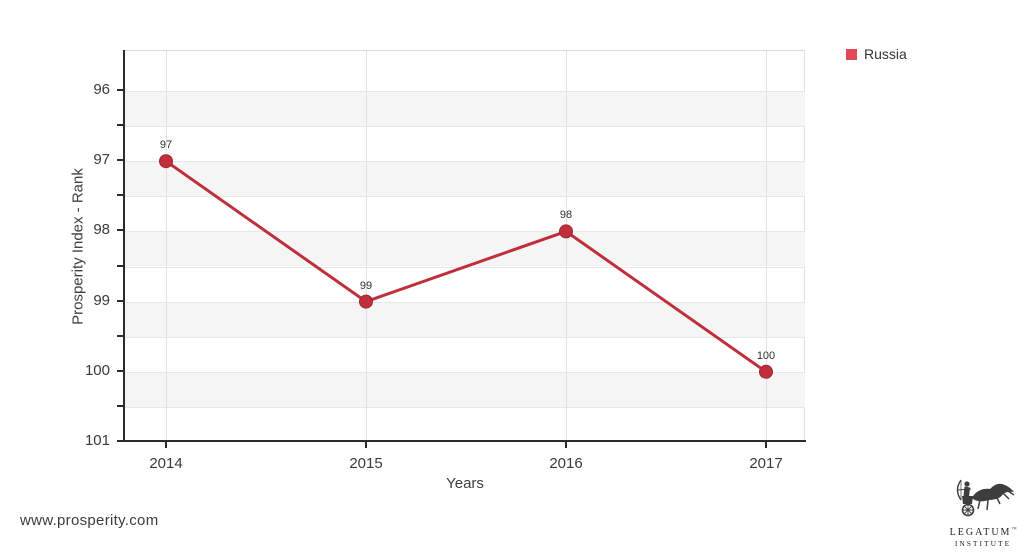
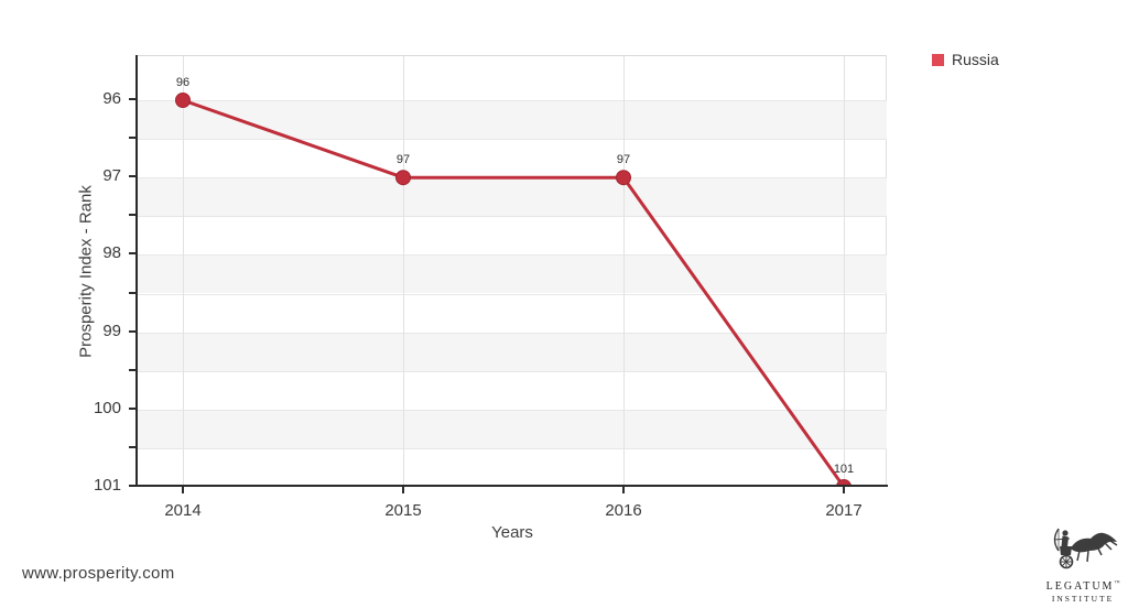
2014: 97 -> 96
2015: 99 -> 97
2016: 98 -> 97
2017: 100 -> 101
